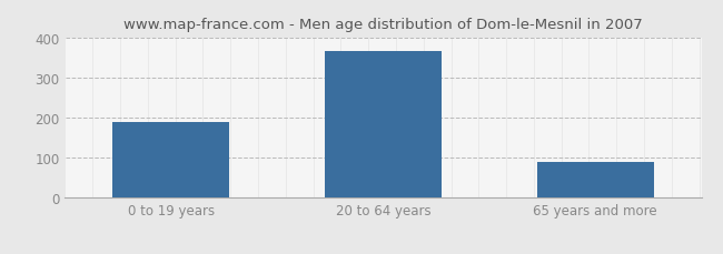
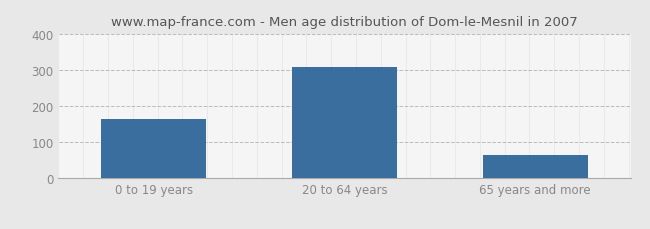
0 to 19 years: 190 -> 165
20 to 64 years: 365 -> 308
65 years and more: 90 -> 65
